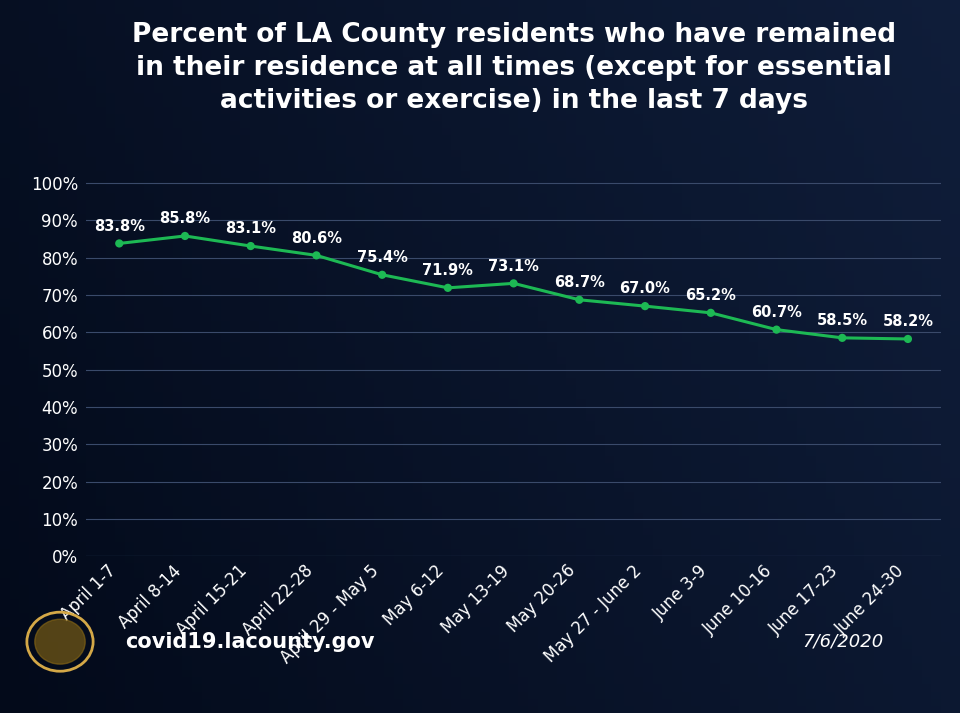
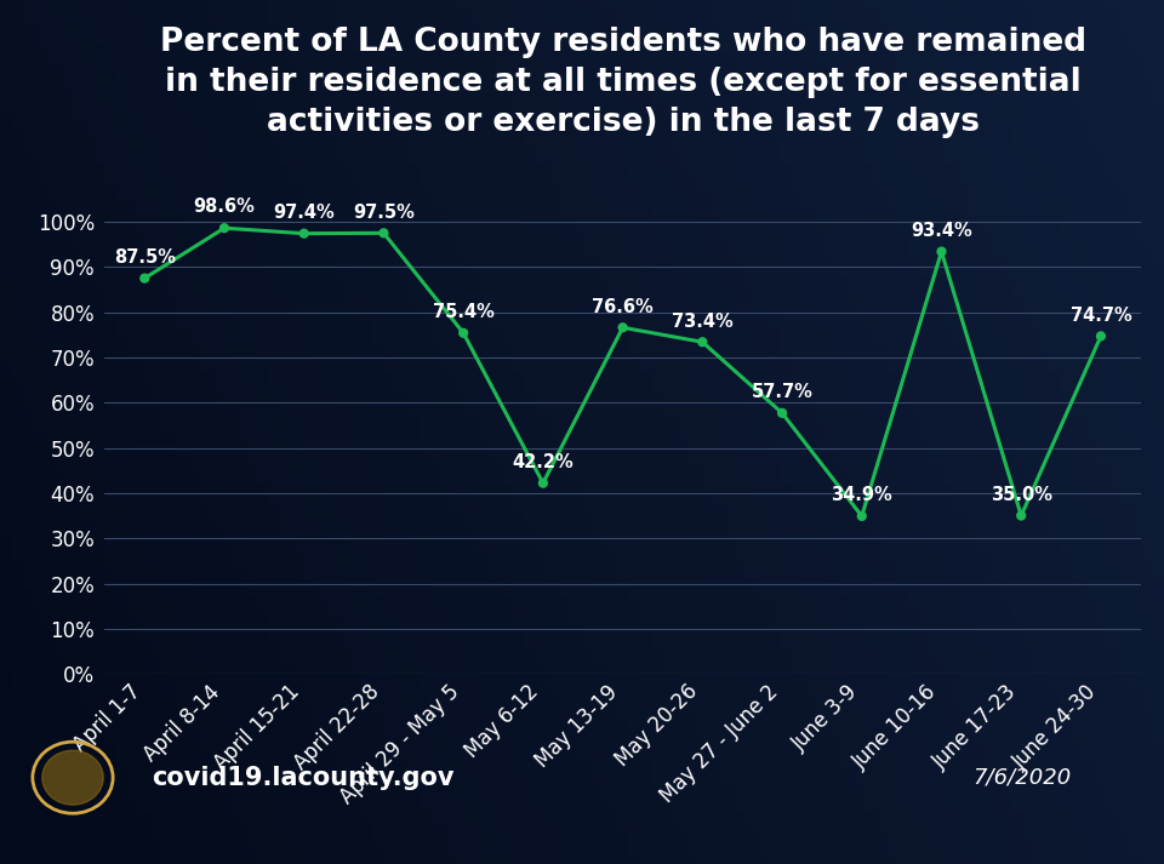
April 1-7: 83.8% -> 87.5%
April 8-14: 85.8% -> 98.6%
April 15-21: 83.1% -> 97.4%
April 22-28: 80.6% -> 97.5%
May 6-12: 71.9% -> 42.2%
May 13-19: 73.1% -> 76.6%
May 20-26: 68.7% -> 73.4%
May 27 - June 2: 67.0% -> 57.7%
June 3-9: 65.2% -> 34.9%
June 10-16: 60.7% -> 93.4%
June 17-23: 58.5% -> 35.0%
June 24-30: 58.2% -> 74.7%
